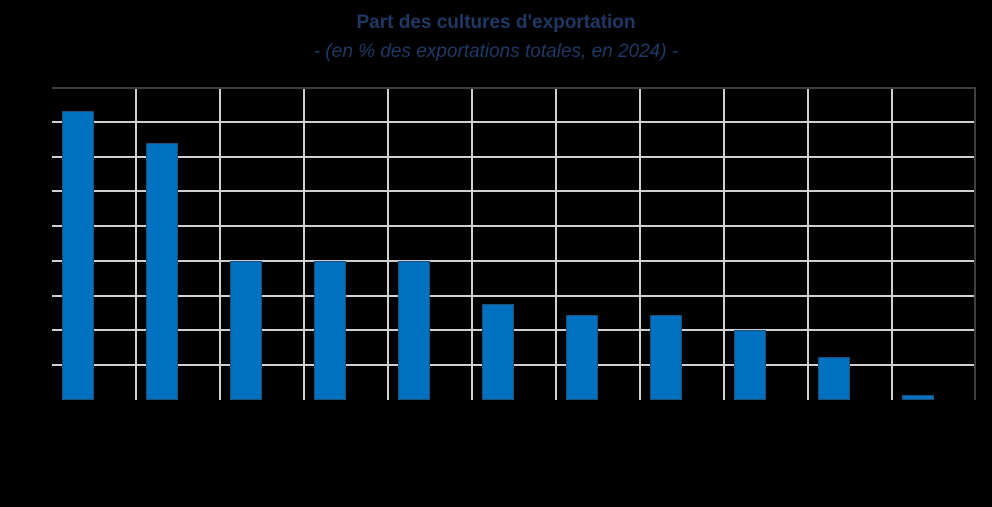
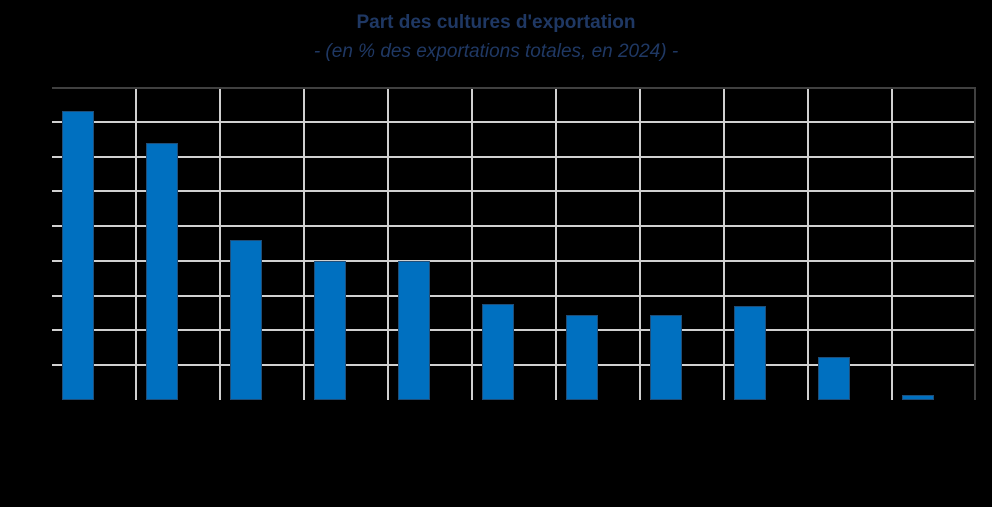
Cat 3: 8.0 -> 9.2
Cat 9: 4.0 -> 5.4
